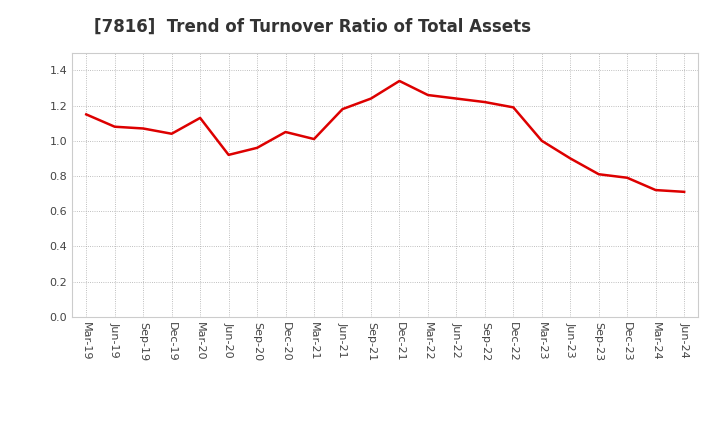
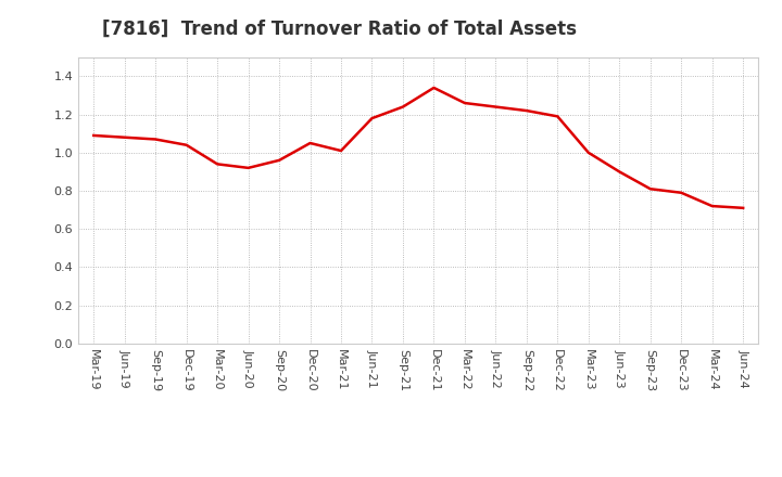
Mar-19: 1.15 -> 1.09
Mar-20: 1.13 -> 0.94
